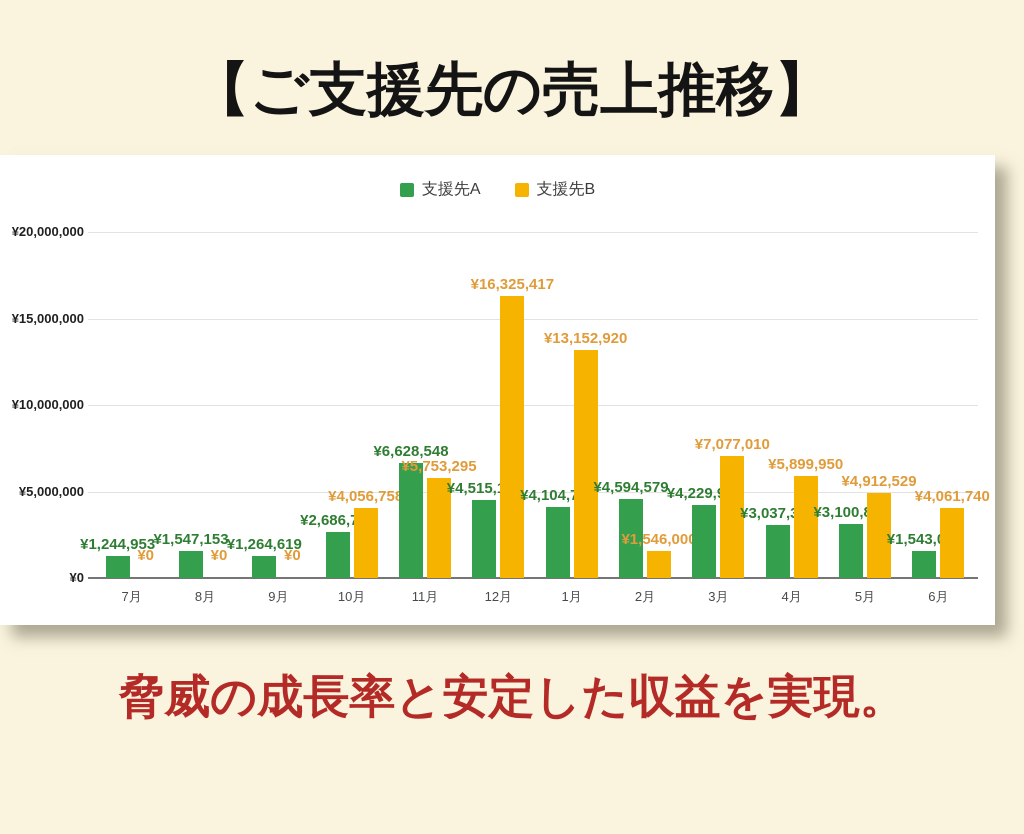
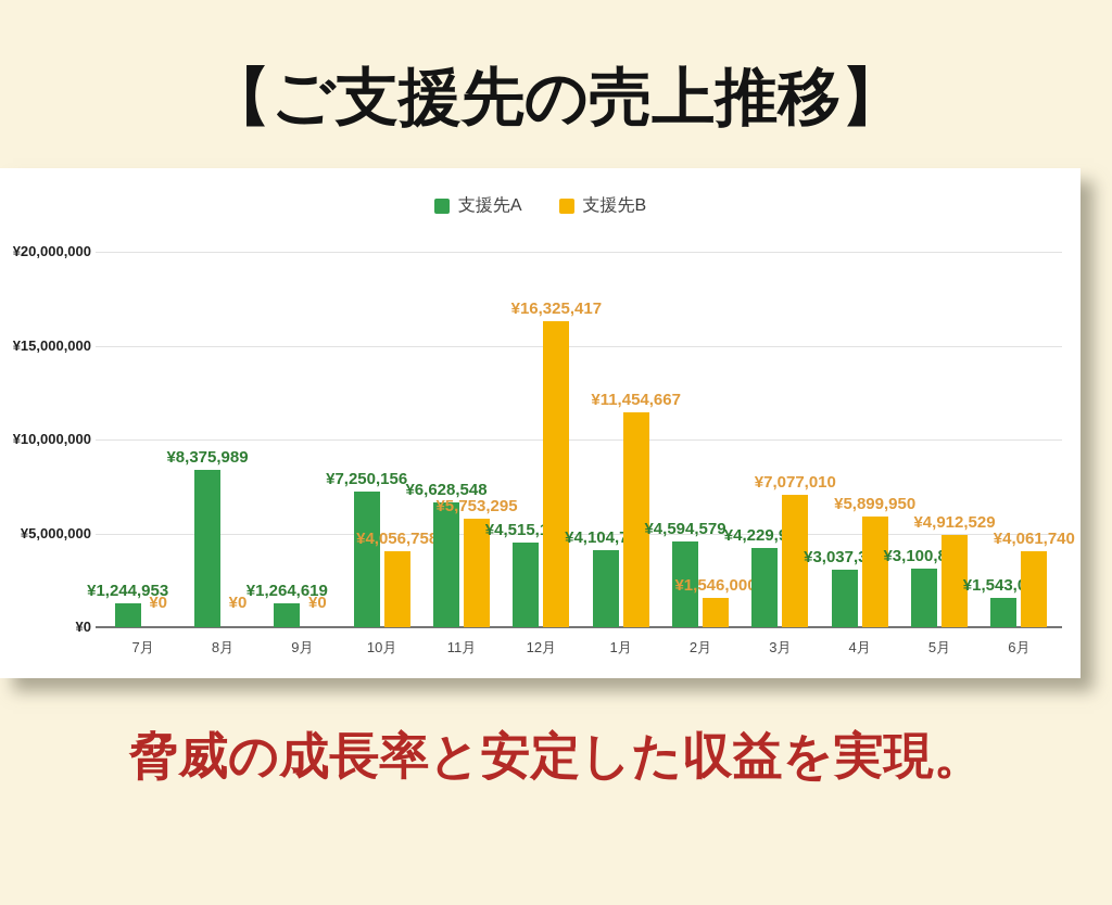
支援先A/8月: ¥1,547,153 -> ¥8,375,989
支援先A/10月: ¥2,686,763 -> ¥7,250,156
支援先B/1月: ¥13,152,920 -> ¥11,454,667
